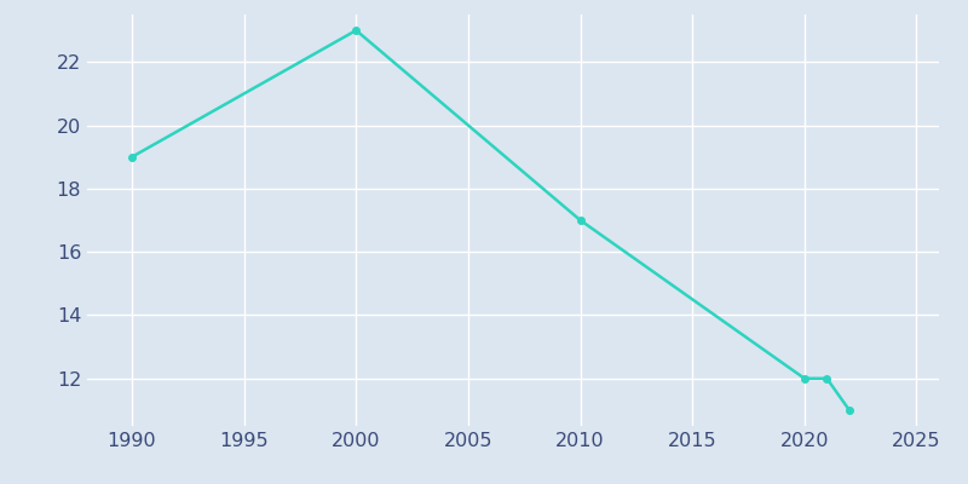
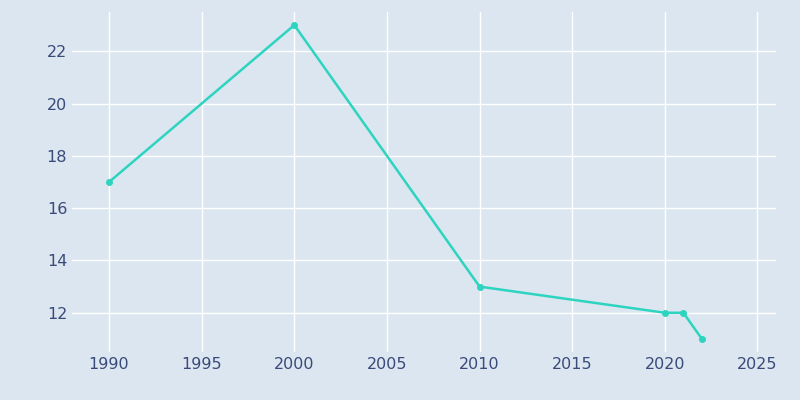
1990: 19 -> 17
2010: 17 -> 13
